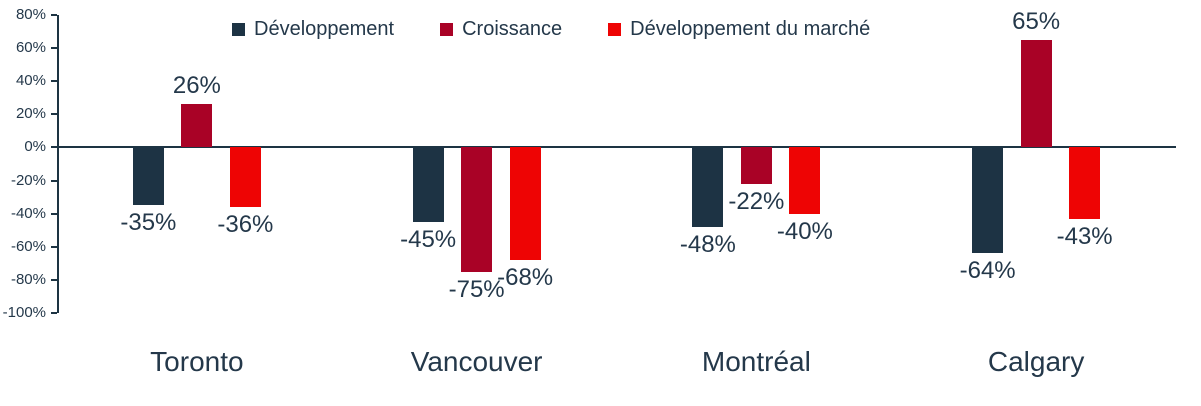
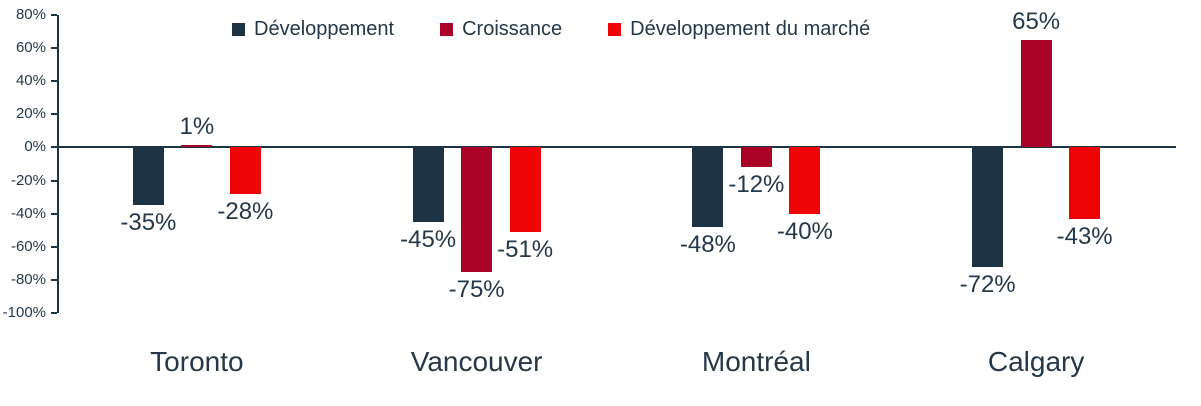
Croissance/Toronto: 26% -> 1%
Développement du marché/Toronto: -36% -> -28%
Développement du marché/Vancouver: -68% -> -51%
Croissance/Montréal: -22% -> -12%
Développement/Calgary: -64% -> -72%
